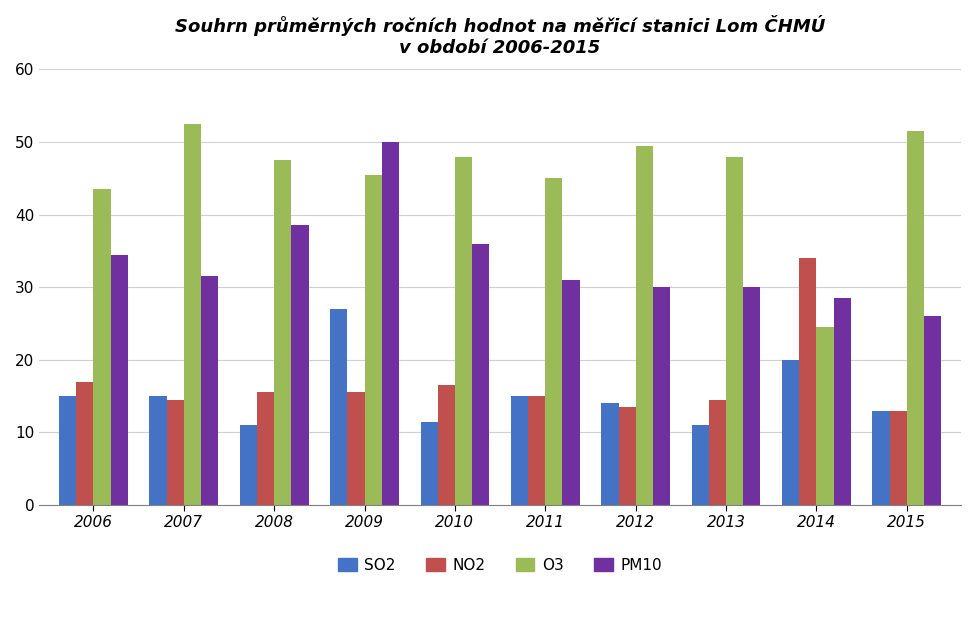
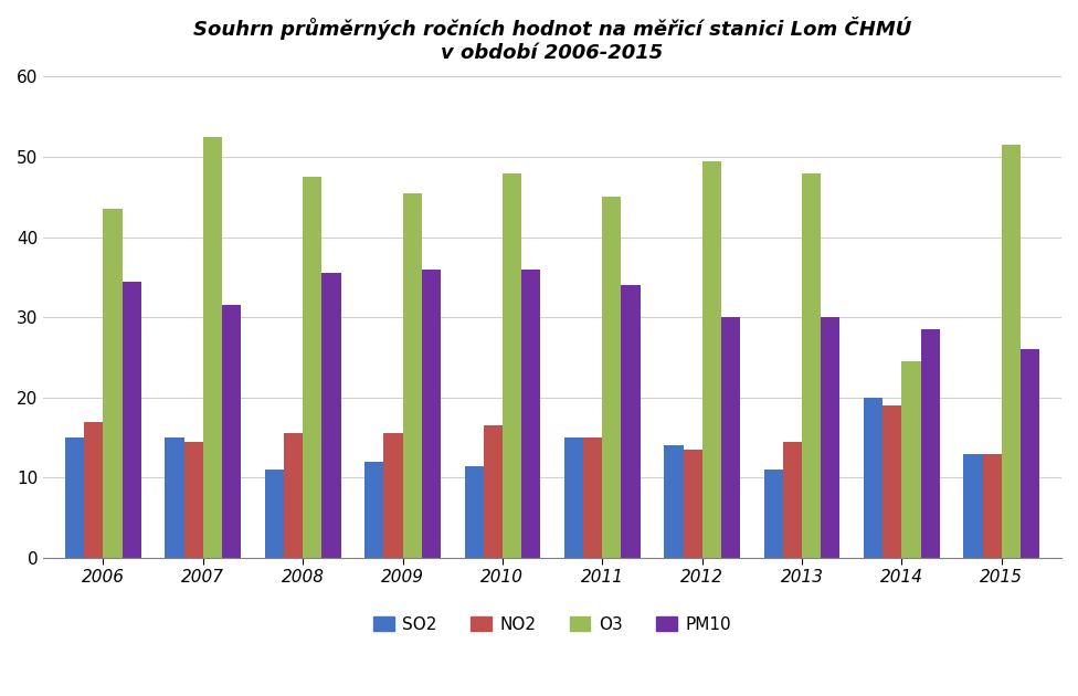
PM10/2008: 38.6 -> 35.5
SO2/2009: 27.0 -> 12.0
PM10/2009: 50.0 -> 36.0
PM10/2011: 31.0 -> 34.0
NO2/2014: 34.0 -> 19.0
